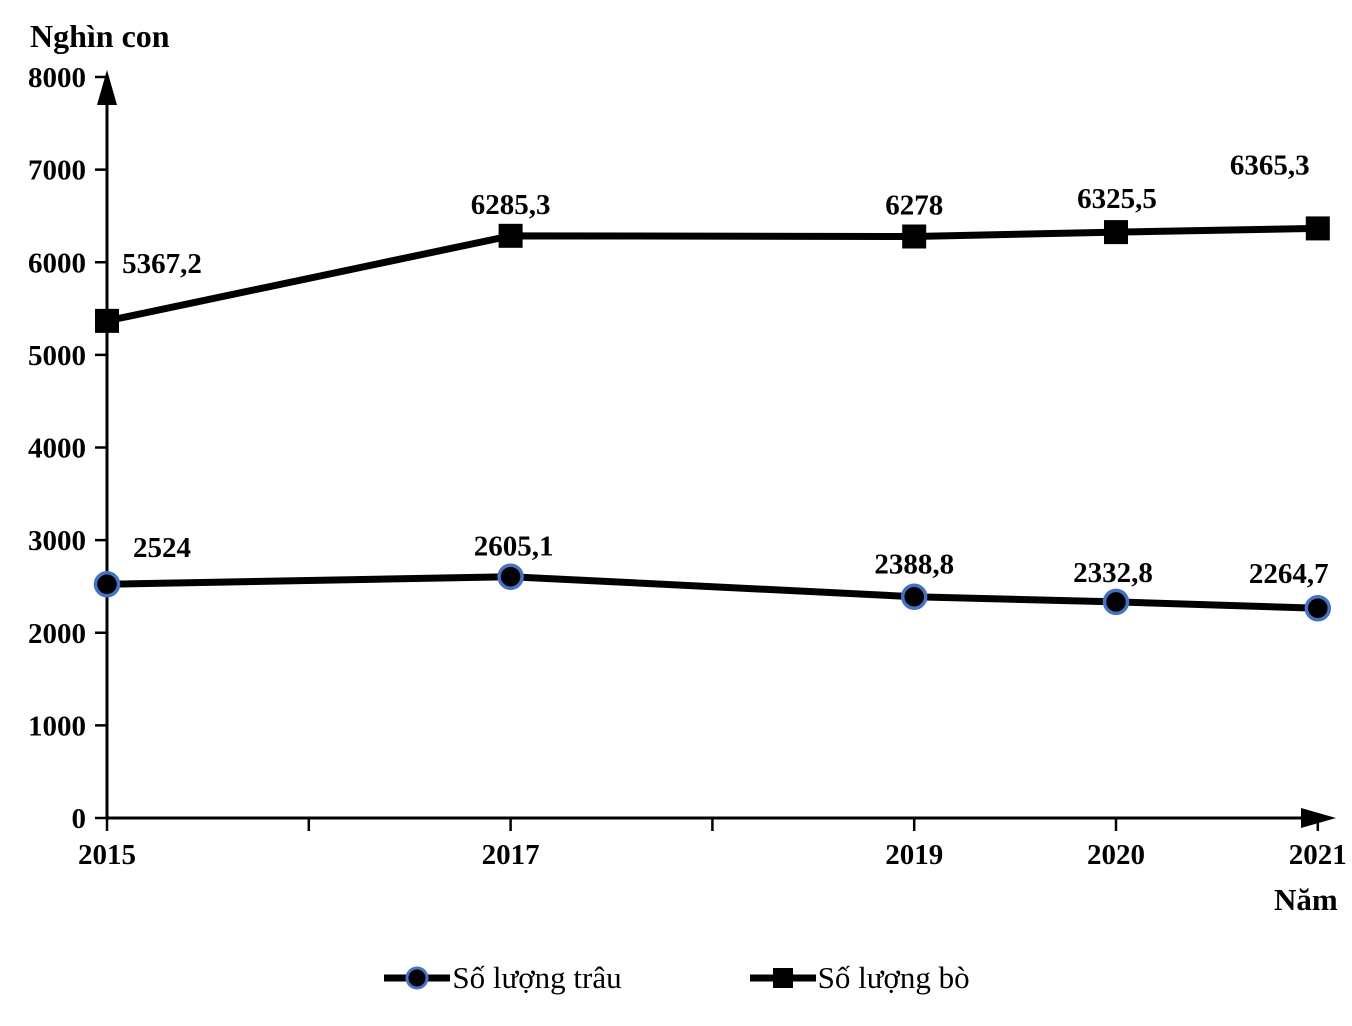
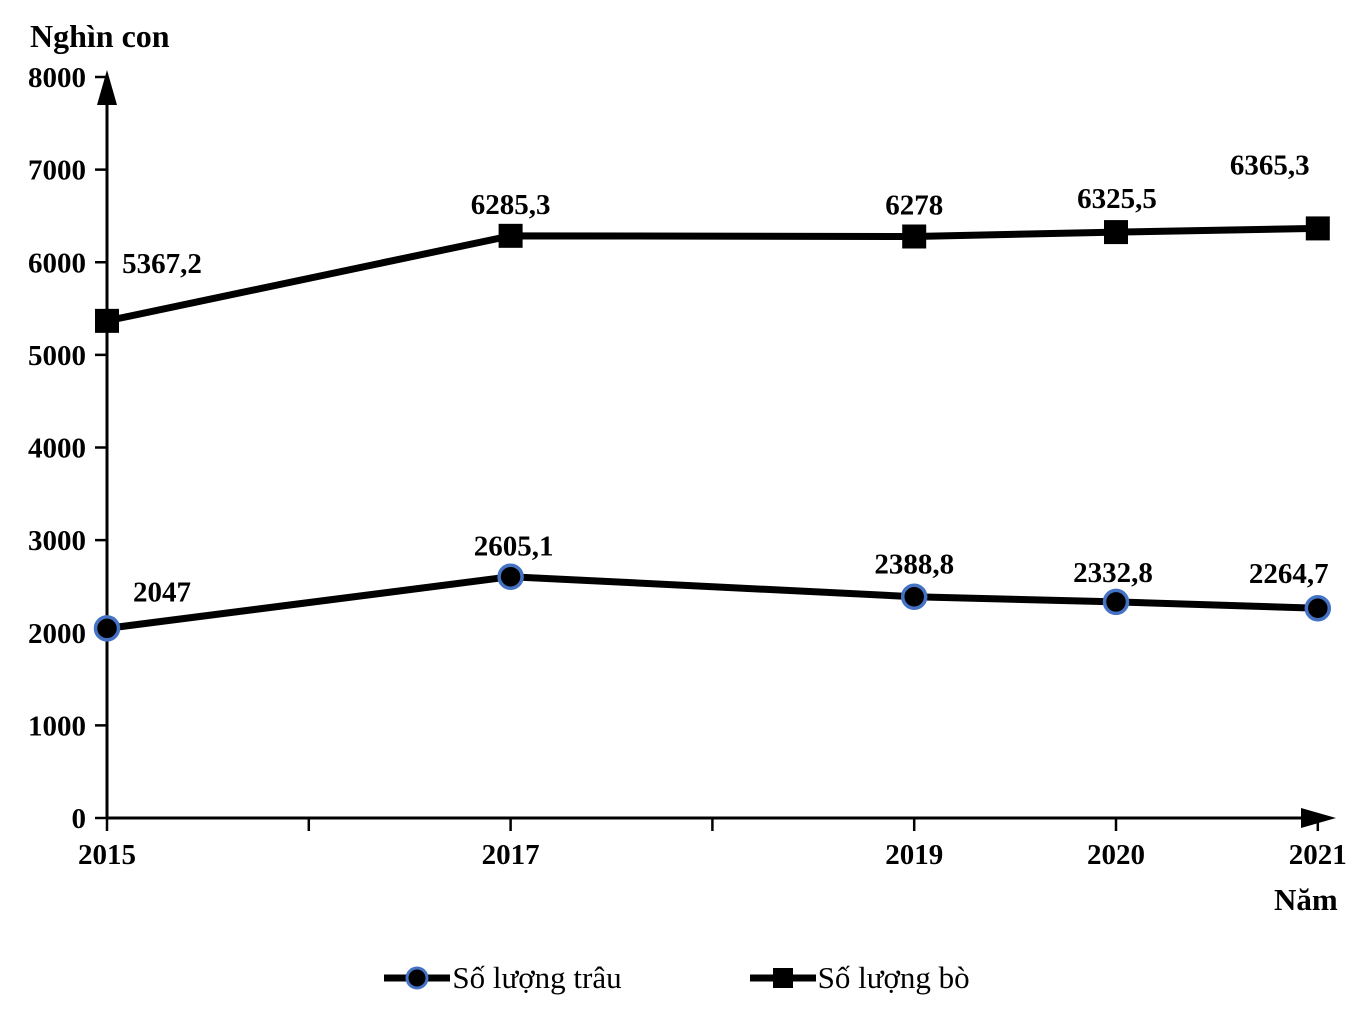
Số lượng trâu/2015: 2524 -> 2047
